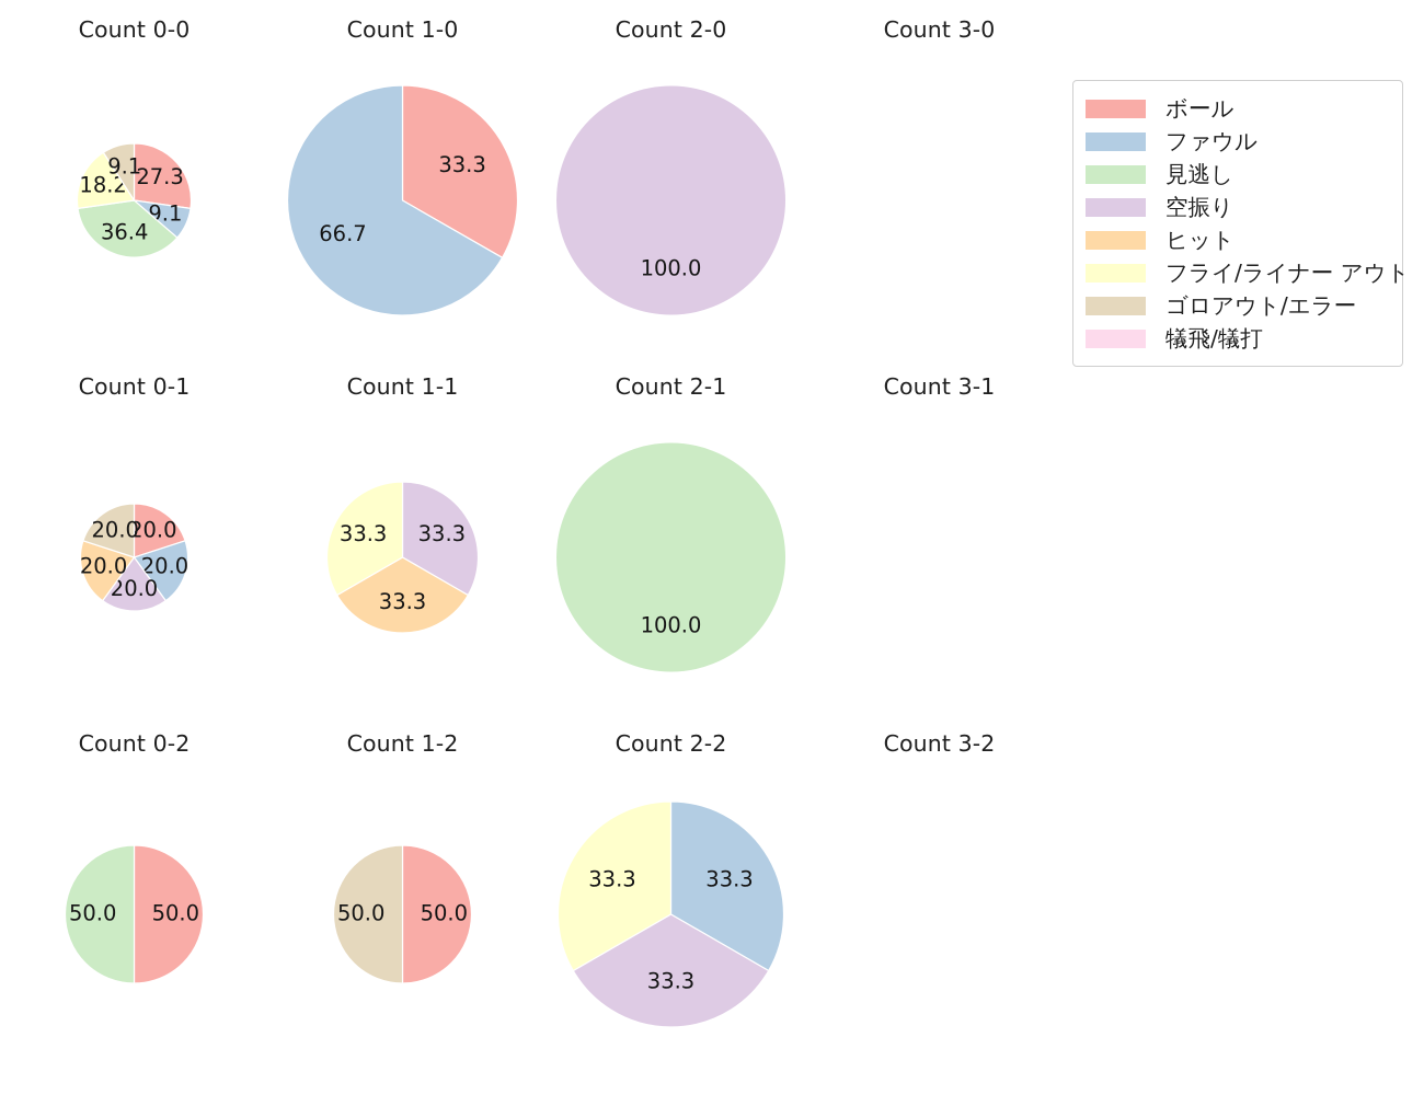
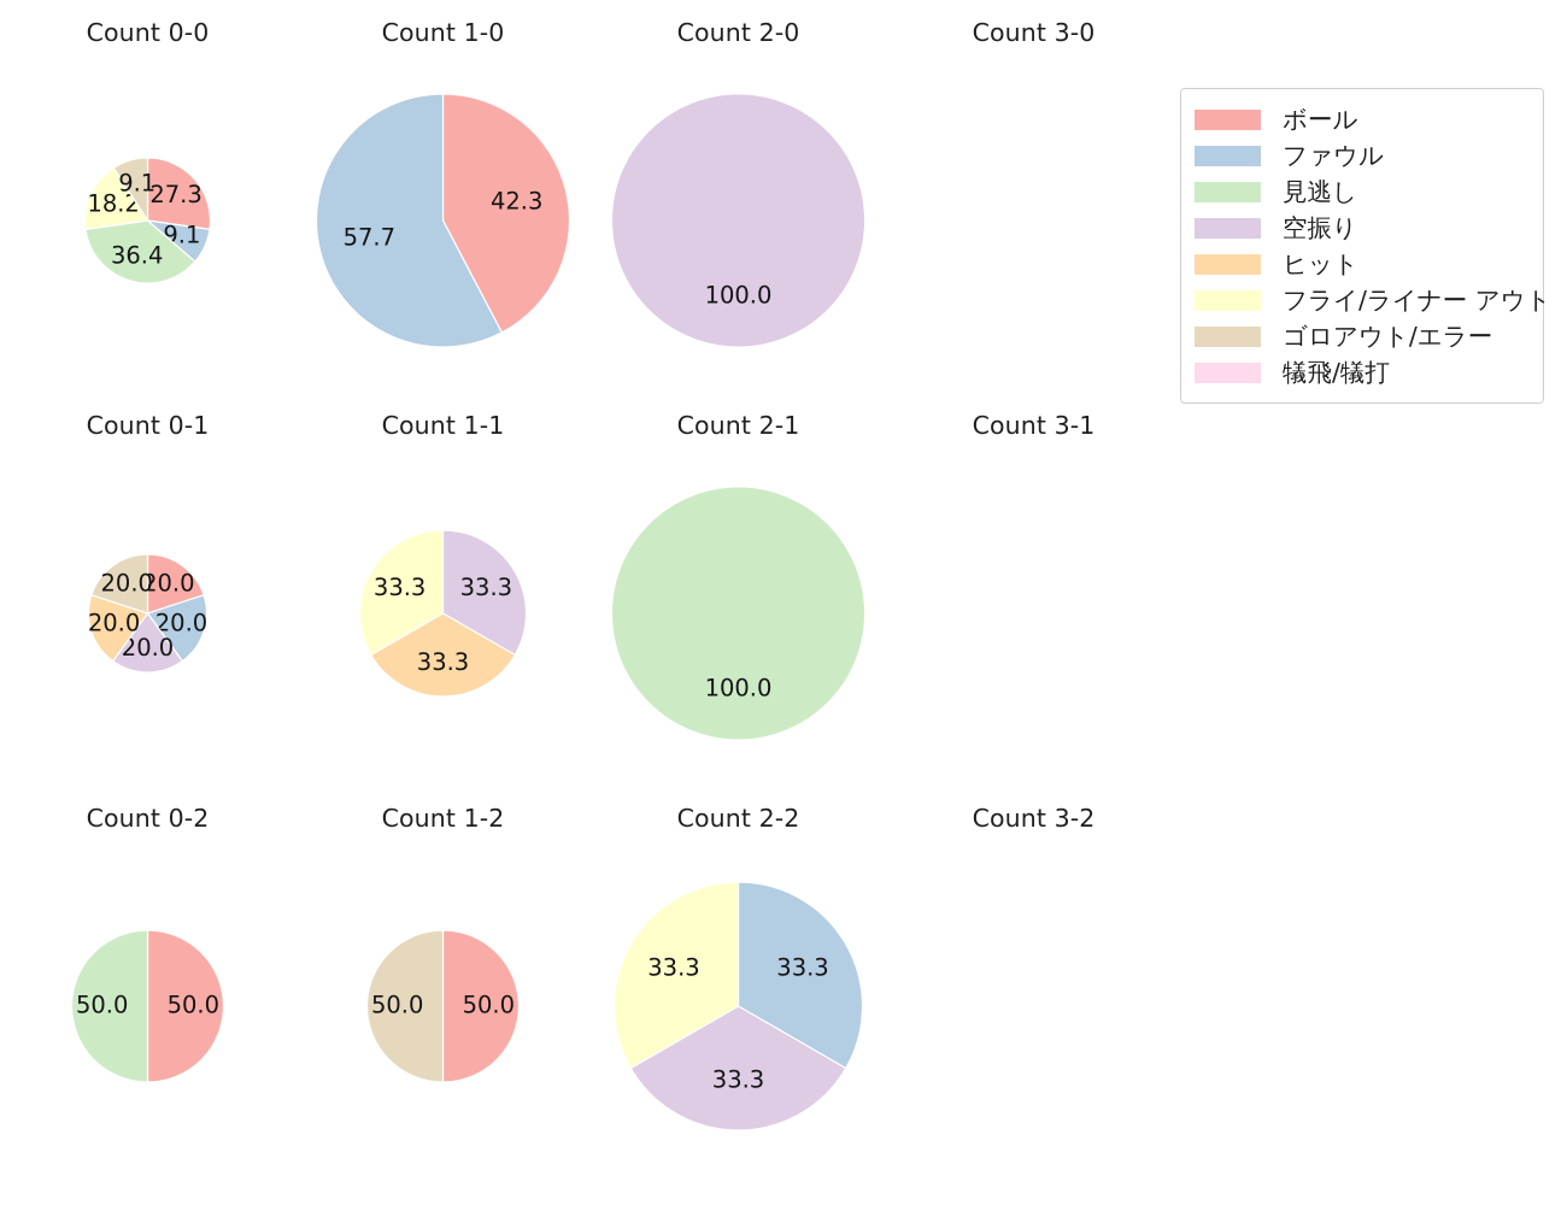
Count 1-0/ボール: 33.3 -> 42.3
Count 1-0/ファウル: 66.7 -> 57.7
